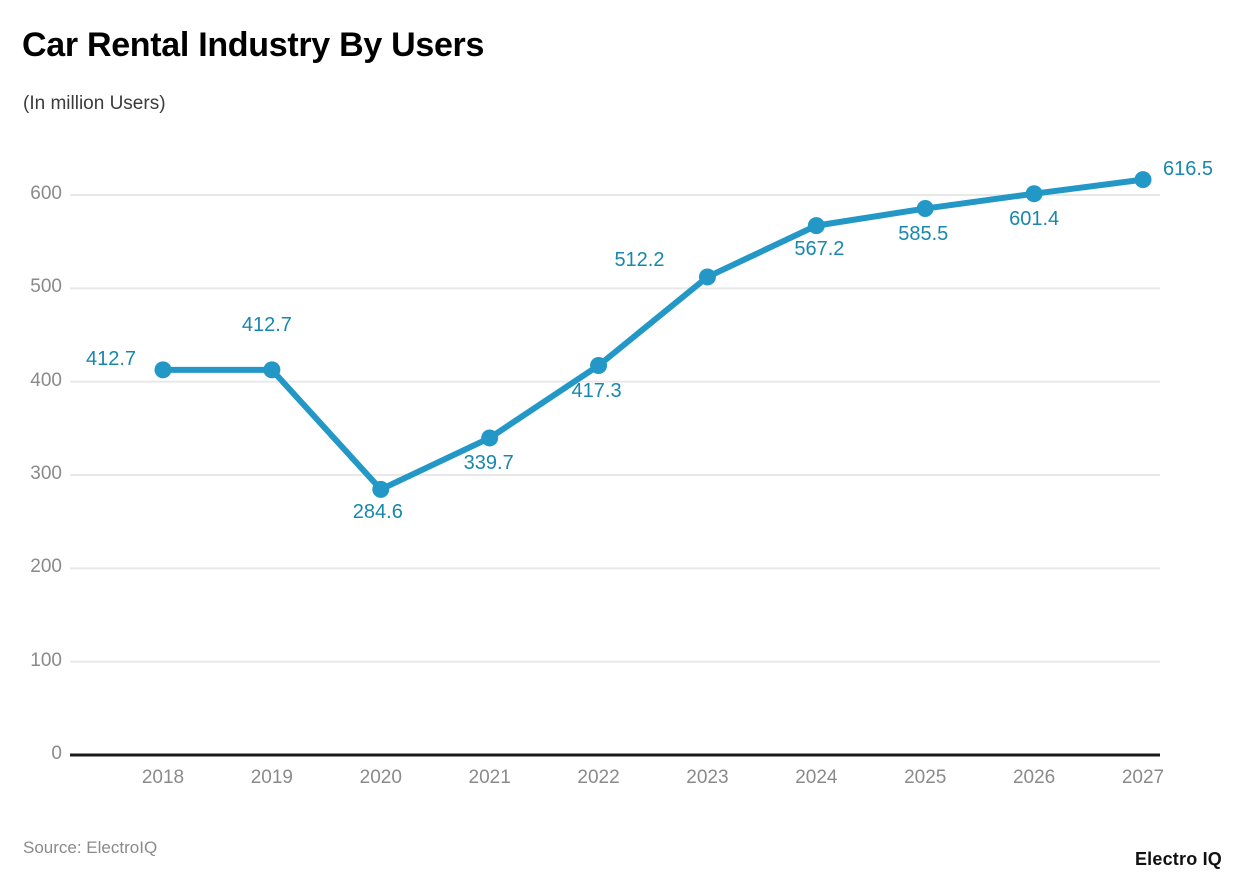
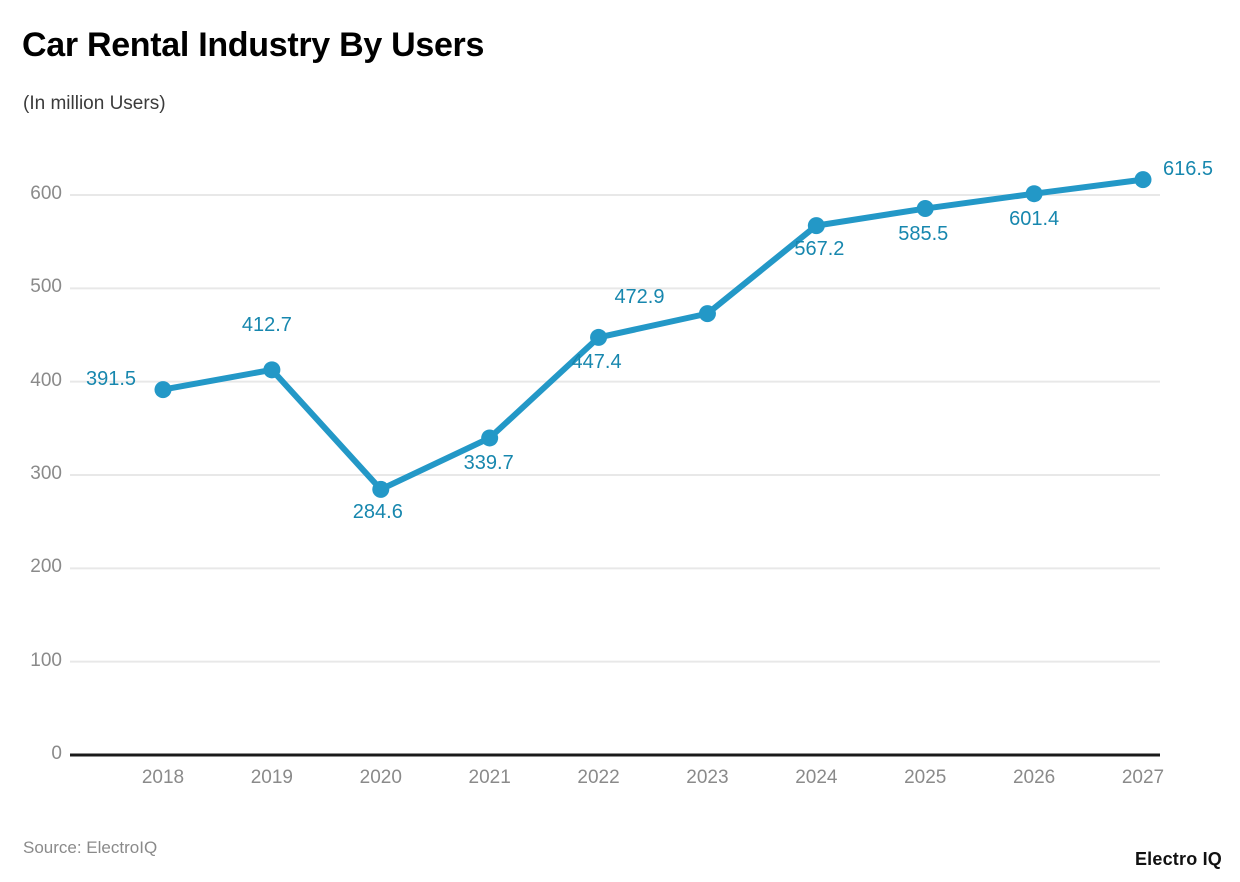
2018: 412.7 -> 391.5
2022: 417.3 -> 447.4
2023: 512.2 -> 472.9
